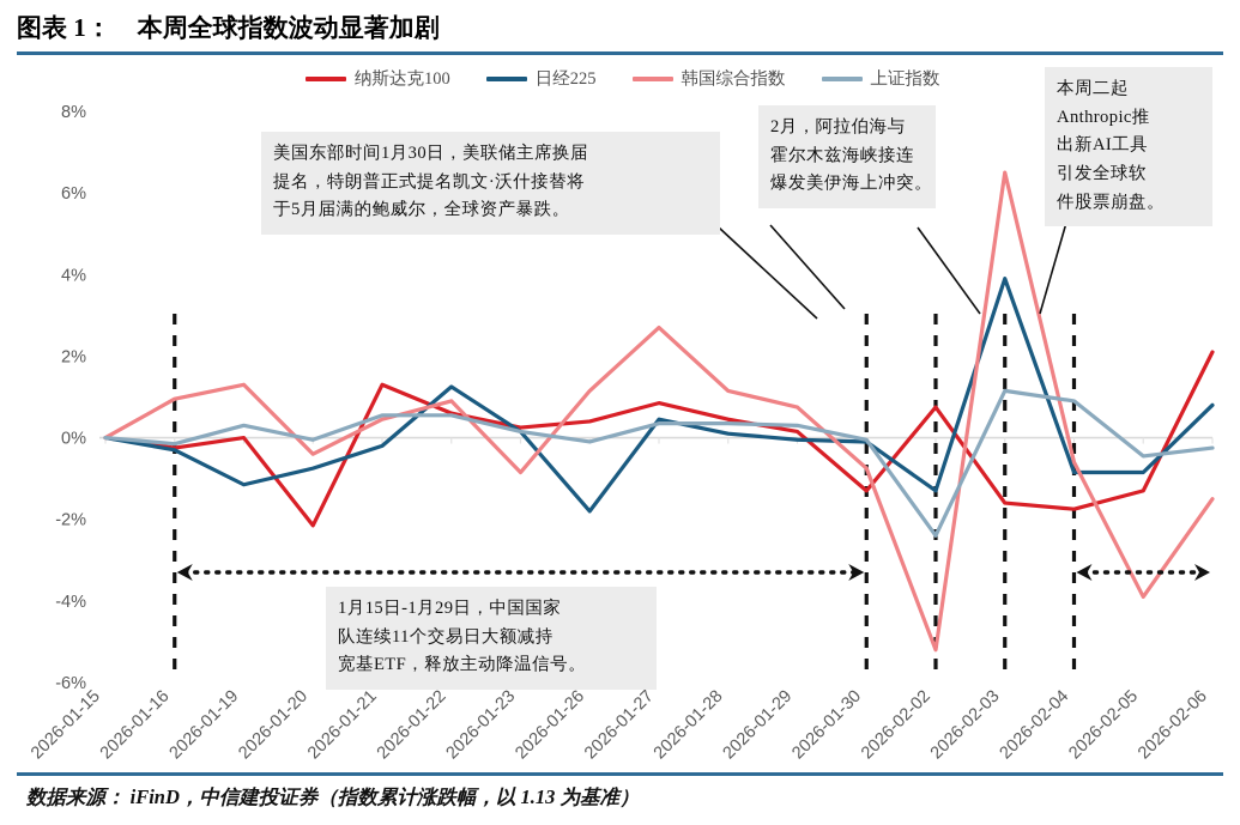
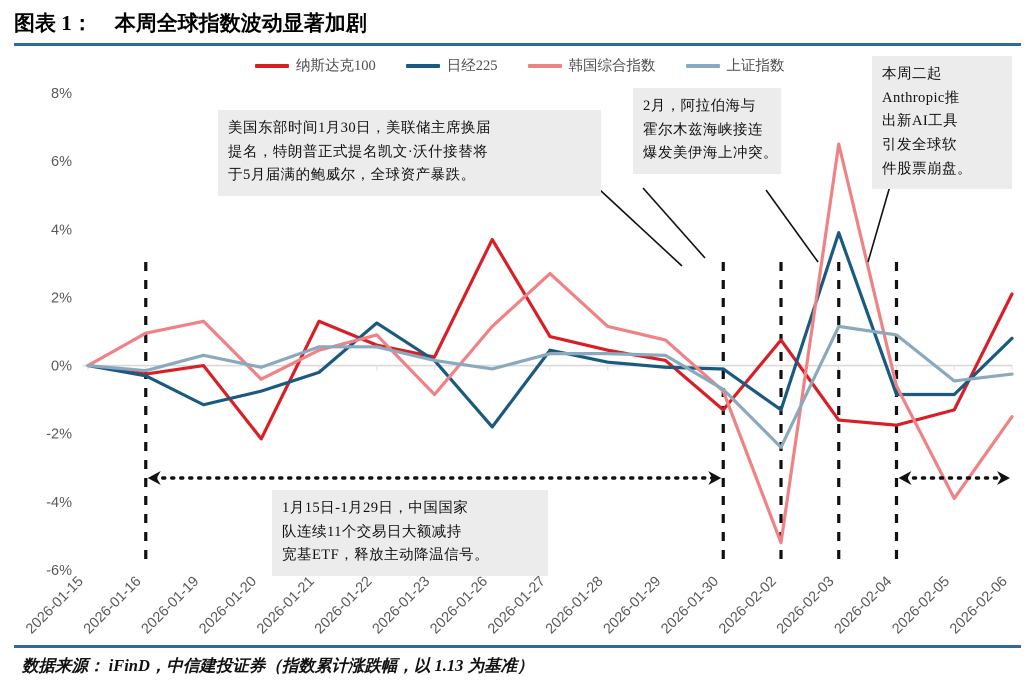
纳斯达克100/2026-01-26: 0.4% -> 3.7%
上证指数/2026-01-30: -0.1% -> -0.7%
